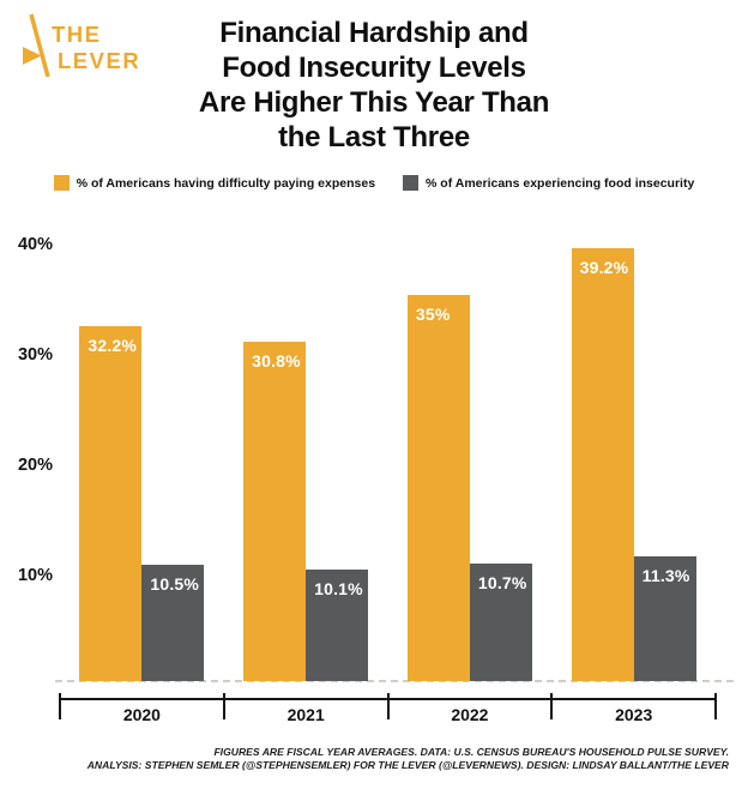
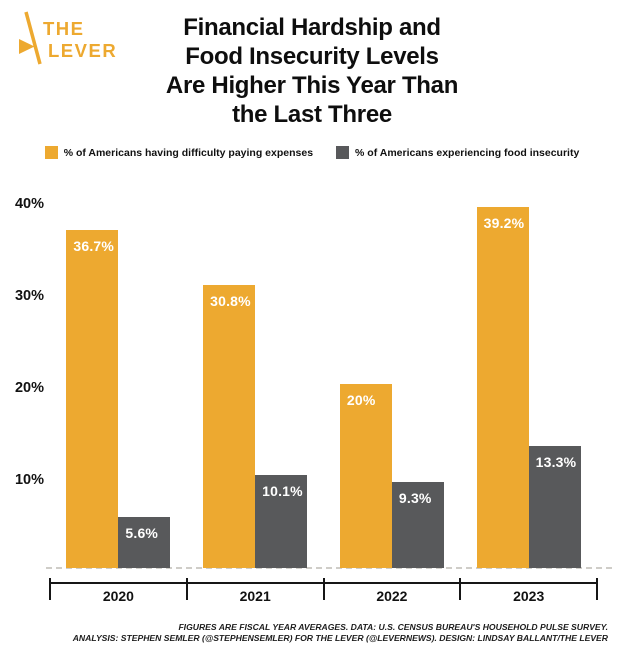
% of Americans having difficulty paying expenses/2020: 32.2% -> 36.7%
% of Americans experiencing food insecurity/2020: 10.5% -> 5.6%
% of Americans having difficulty paying expenses/2022: 35% -> 20%
% of Americans experiencing food insecurity/2022: 10.7% -> 9.3%
% of Americans experiencing food insecurity/2023: 11.3% -> 13.3%
